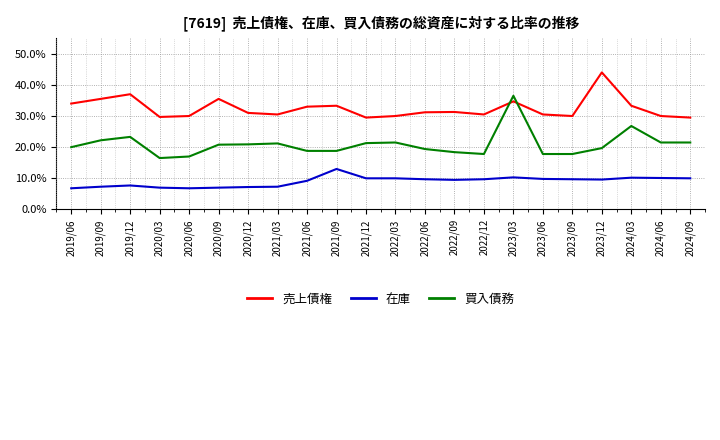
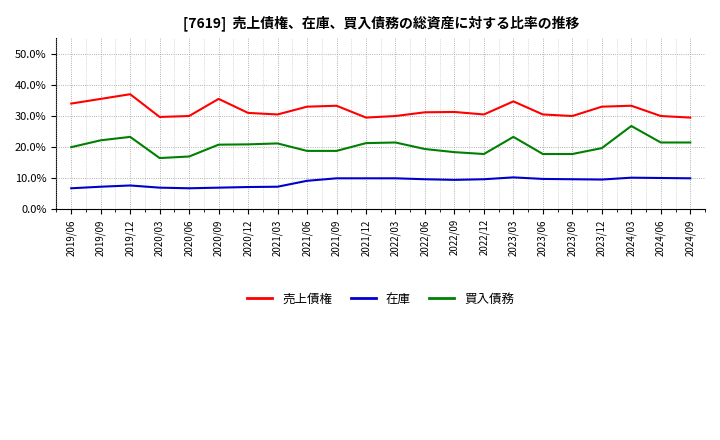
在庫/2021/09: 13.0% -> 10.0%
買入債務/2023/03: 36.5% -> 23.3%
売上債権/2023/12: 44.0% -> 33.0%
